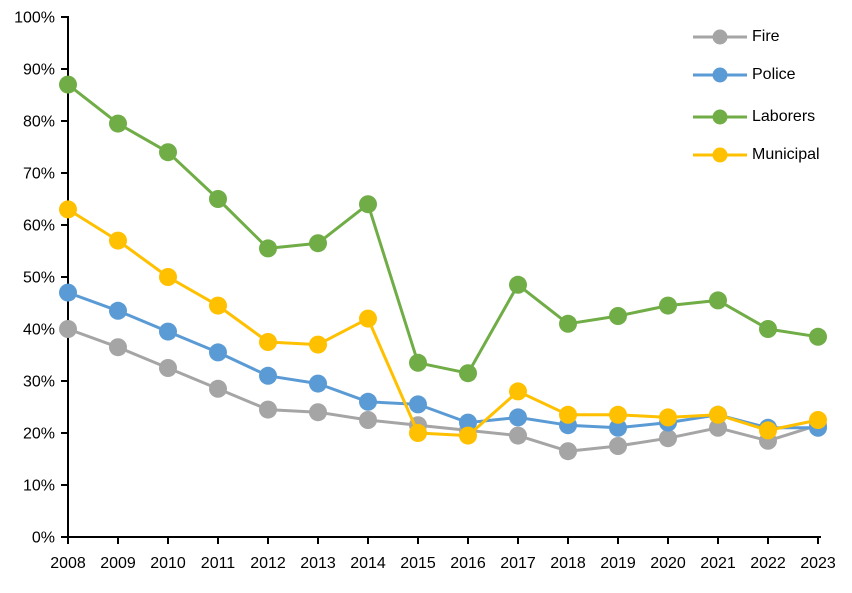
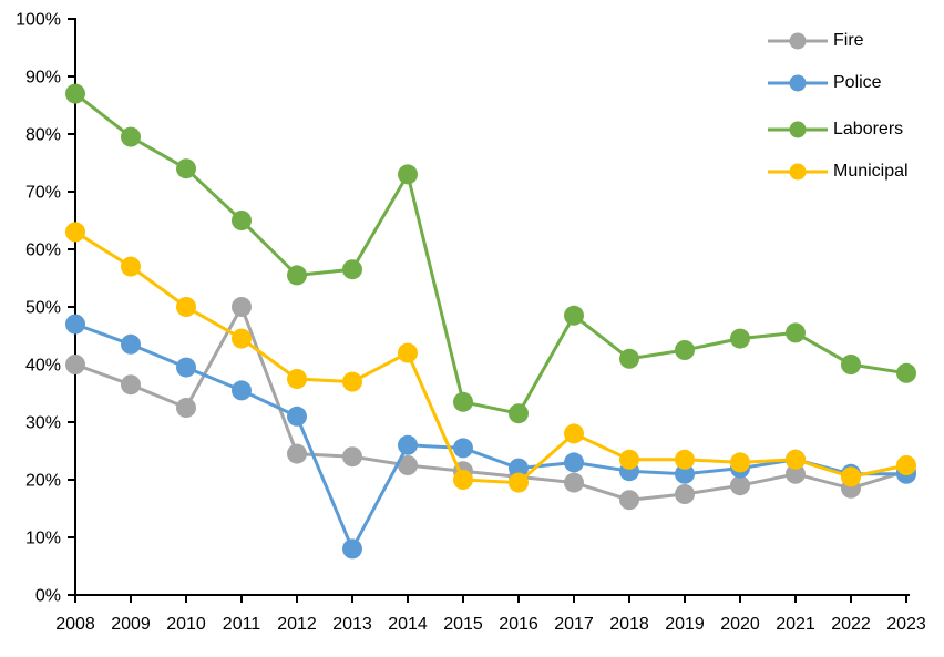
Fire/2011: 28% -> 50%
Police/2013: 30% -> 8%
Laborers/2014: 64% -> 73%
